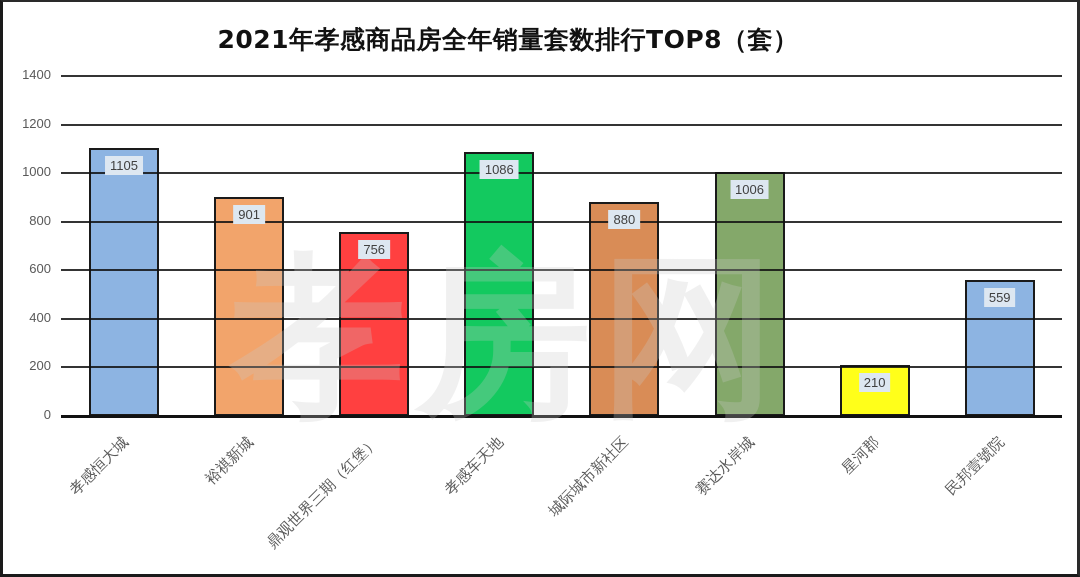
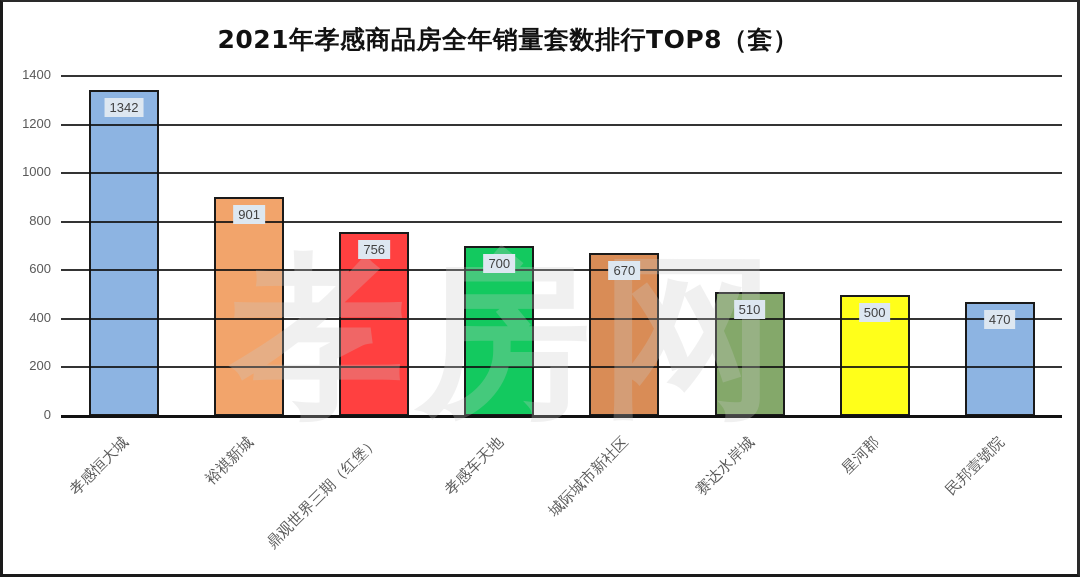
孝感恒大城: 1105 -> 1342
孝感车天地: 1086 -> 700
城际城市新社区: 880 -> 670
赛达水岸城: 1006 -> 510
星河郡: 210 -> 500
民邦壹號院: 559 -> 470
